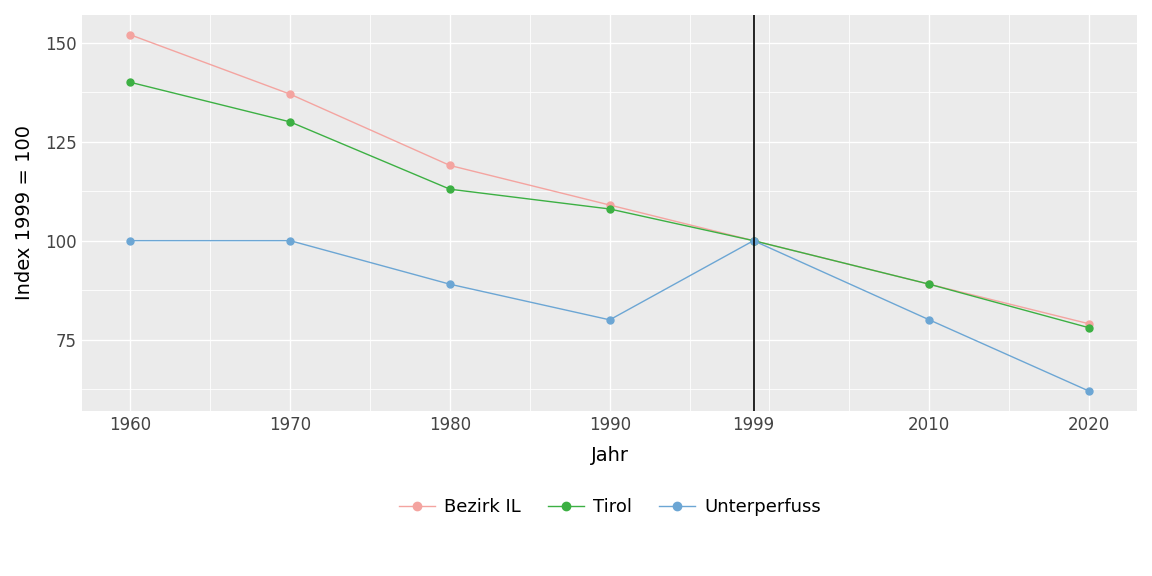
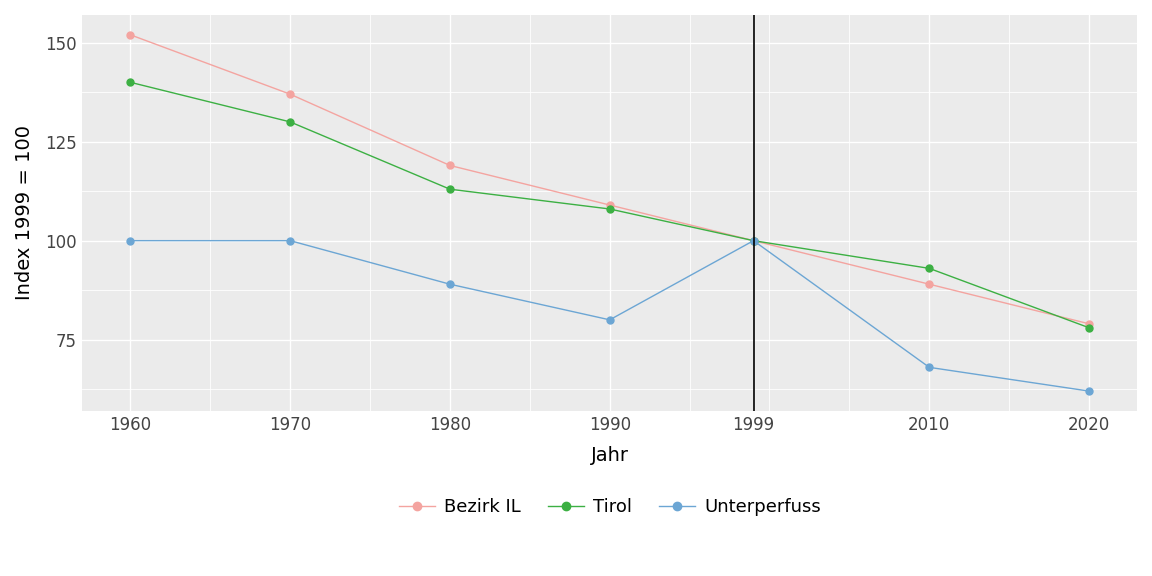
Tirol/2010: 89 -> 93
Unterperfuss/2010: 80 -> 68
